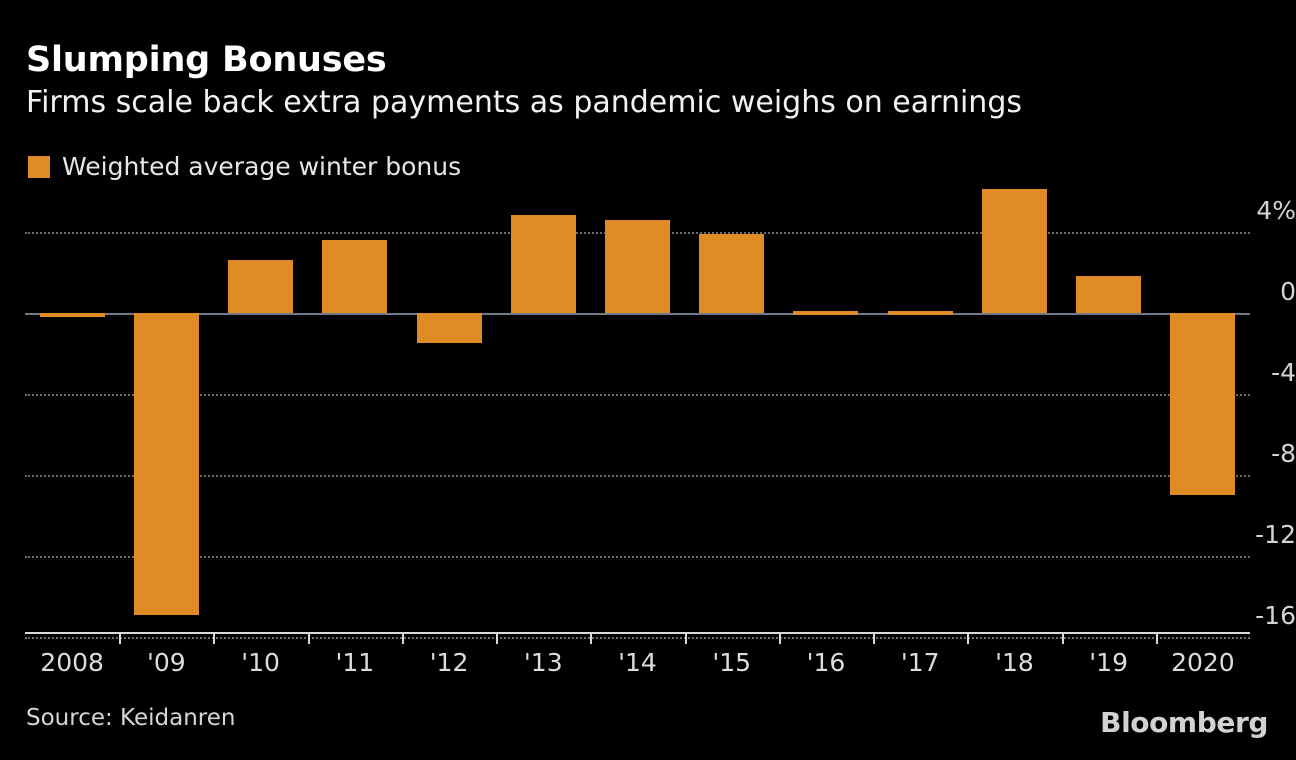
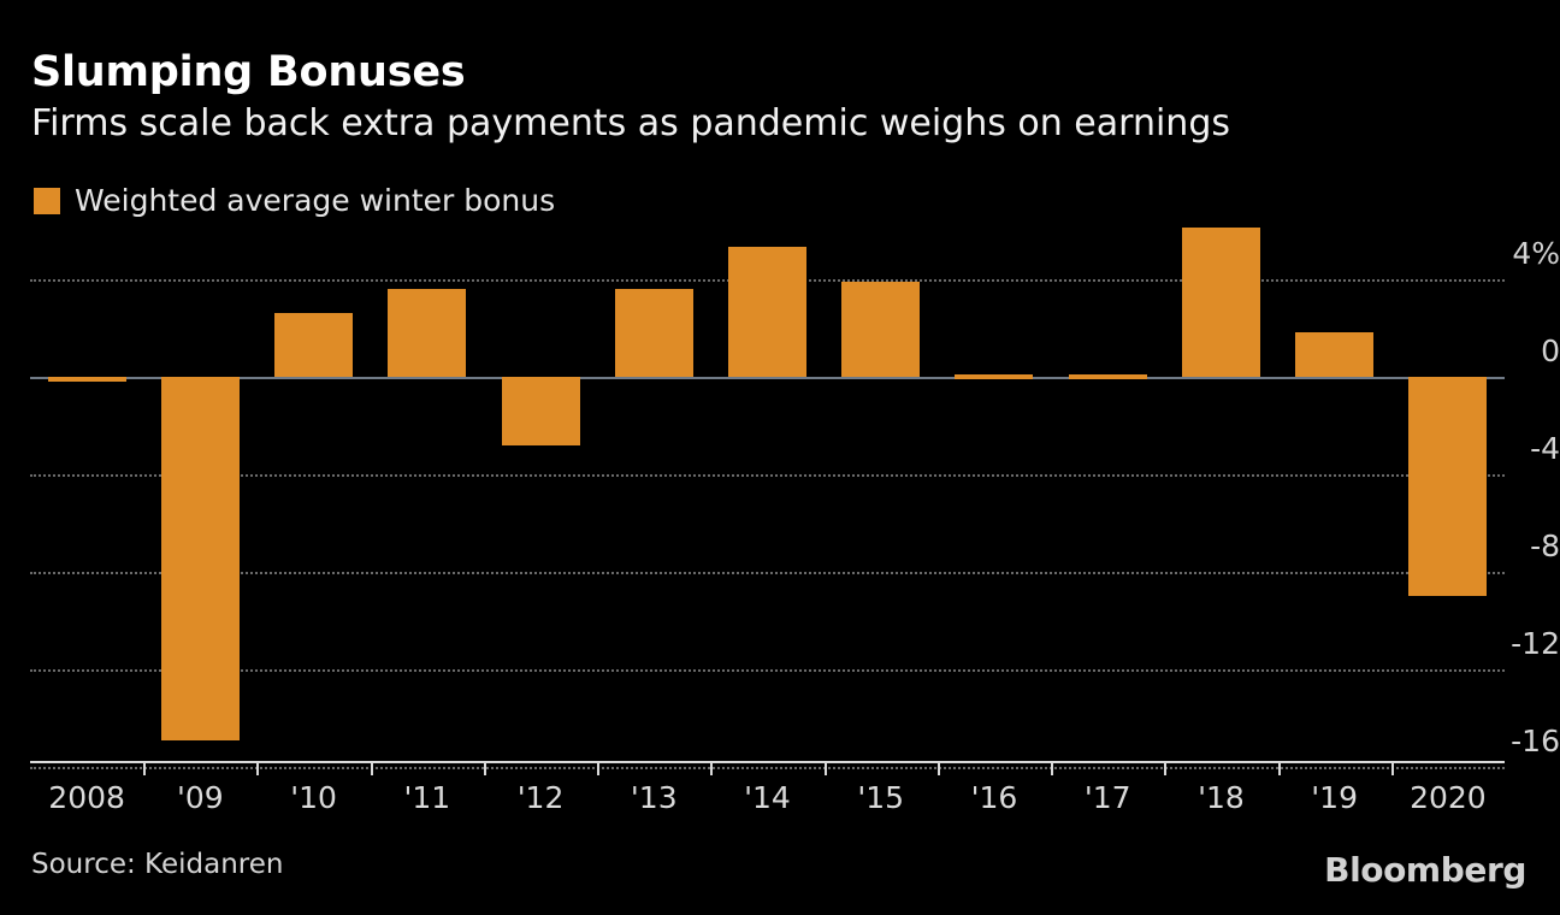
'12: -1.5% -> -2.8%
'13: 4.8% -> 3.6%
'14: 4.6% -> 5.3%
